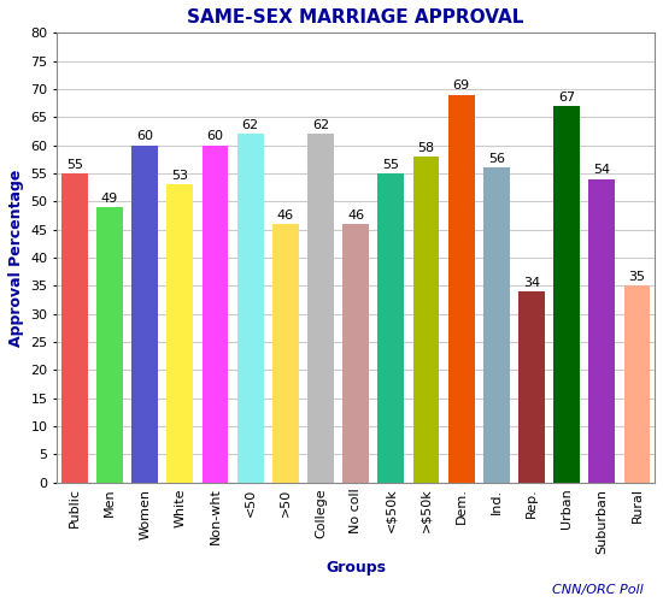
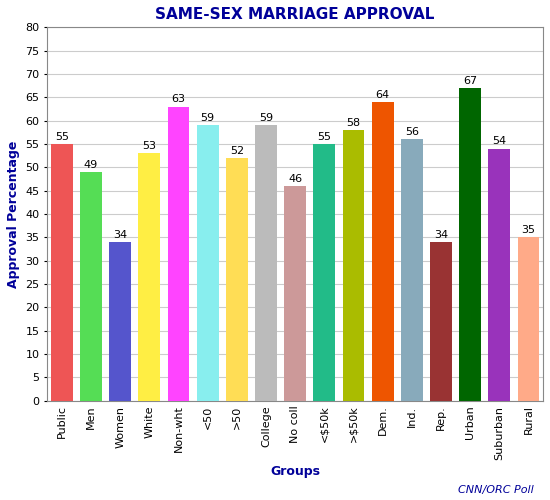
Women: 60 -> 34
Non-wht: 60 -> 63
<50: 62 -> 59
>50: 46 -> 52
College: 62 -> 59
Dem.: 69 -> 64
